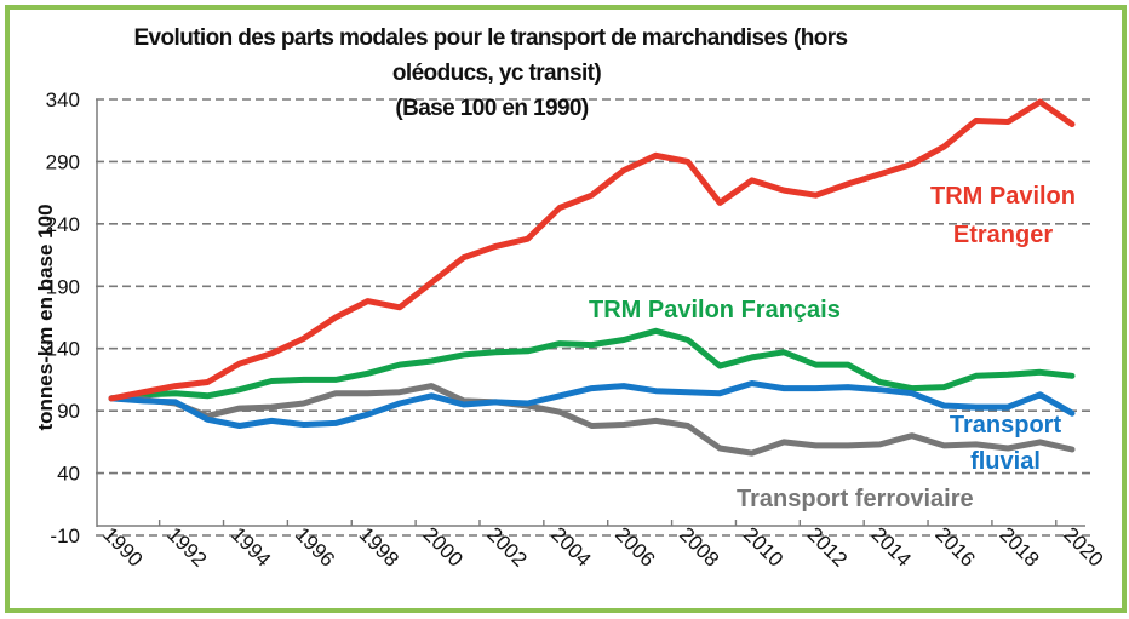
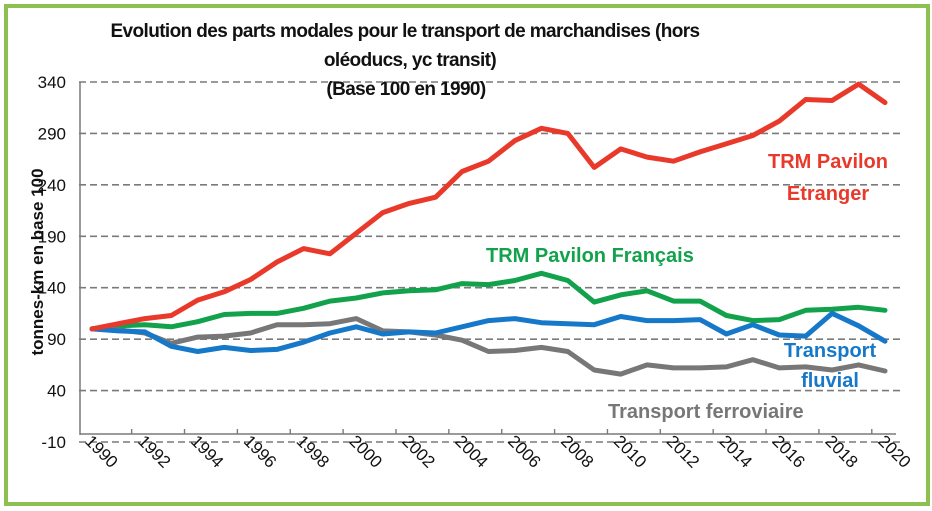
Transport fluvial/2014: 107 -> 95
Transport fluvial/2018: 93 -> 115
